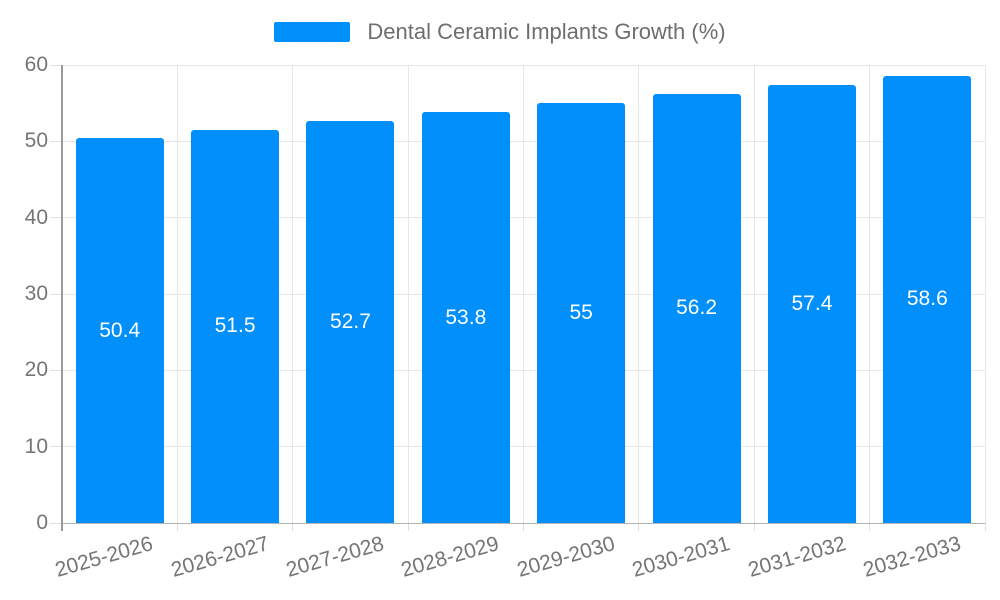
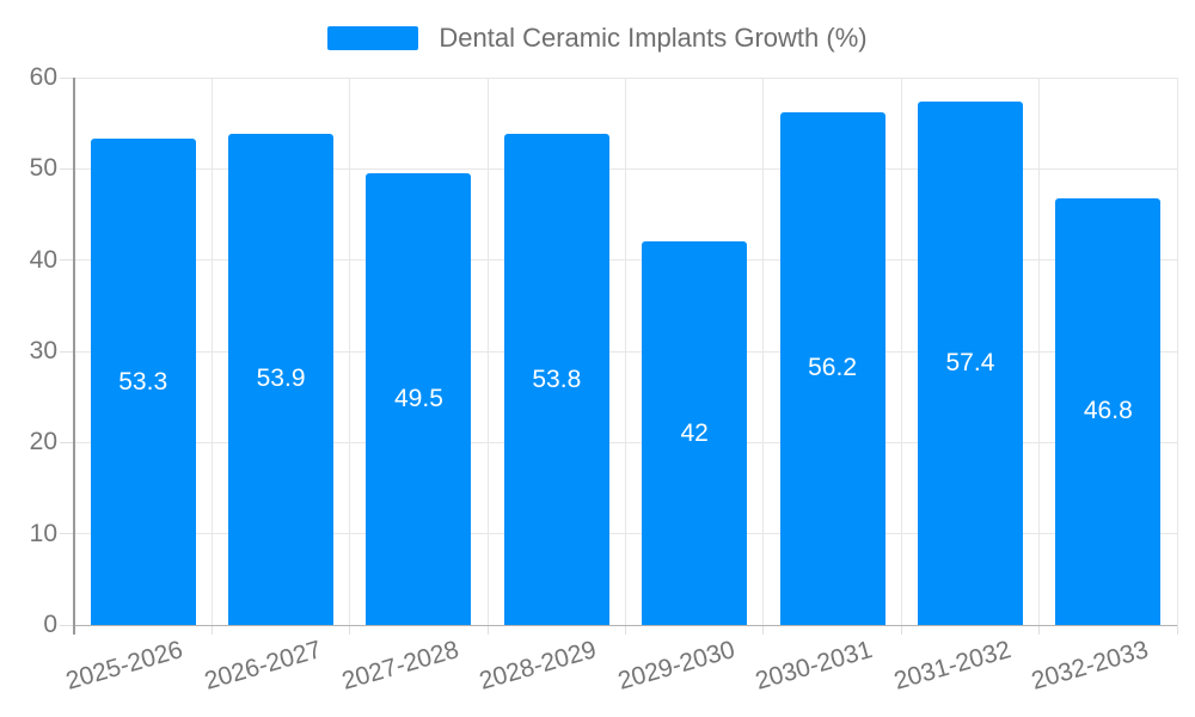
2025-2026: 50.4 -> 53.3
2026-2027: 51.5 -> 53.9
2027-2028: 52.7 -> 49.5
2029-2030: 55 -> 42
2032-2033: 58.6 -> 46.8
